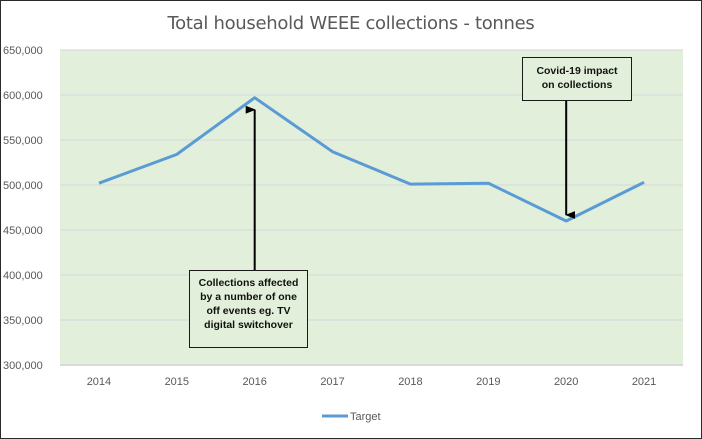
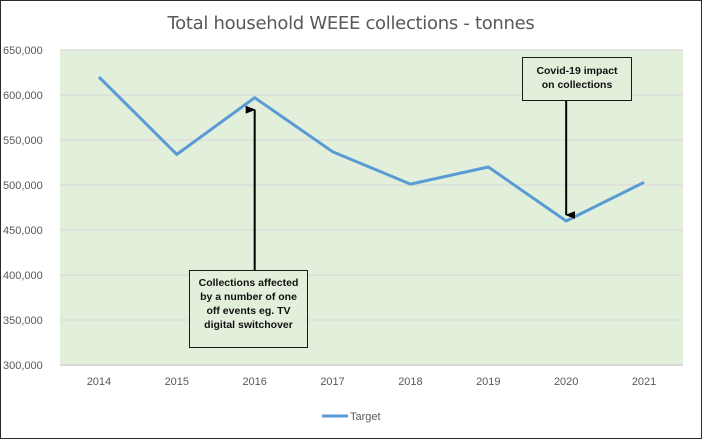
2014: 500000 -> 620000
2019: 500000 -> 520000
